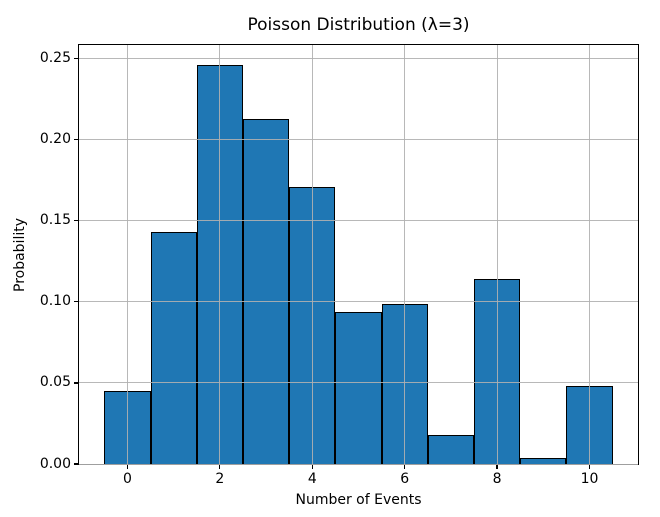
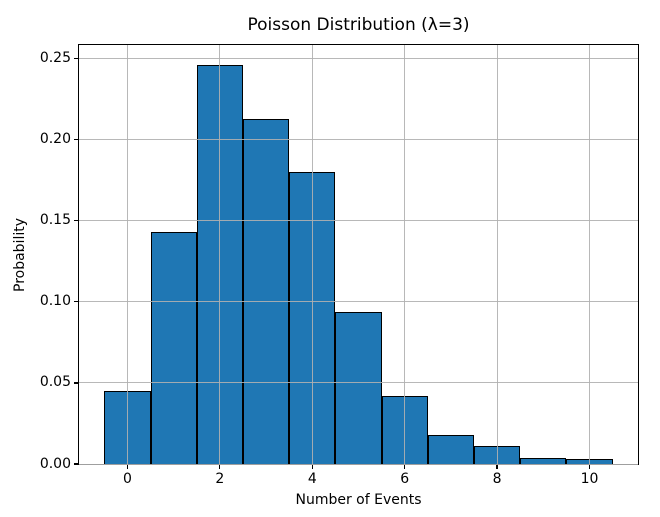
4: 0.171 -> 0.180
6: 0.099 -> 0.042
8: 0.114 -> 0.011
10: 0.048 -> 0.003
